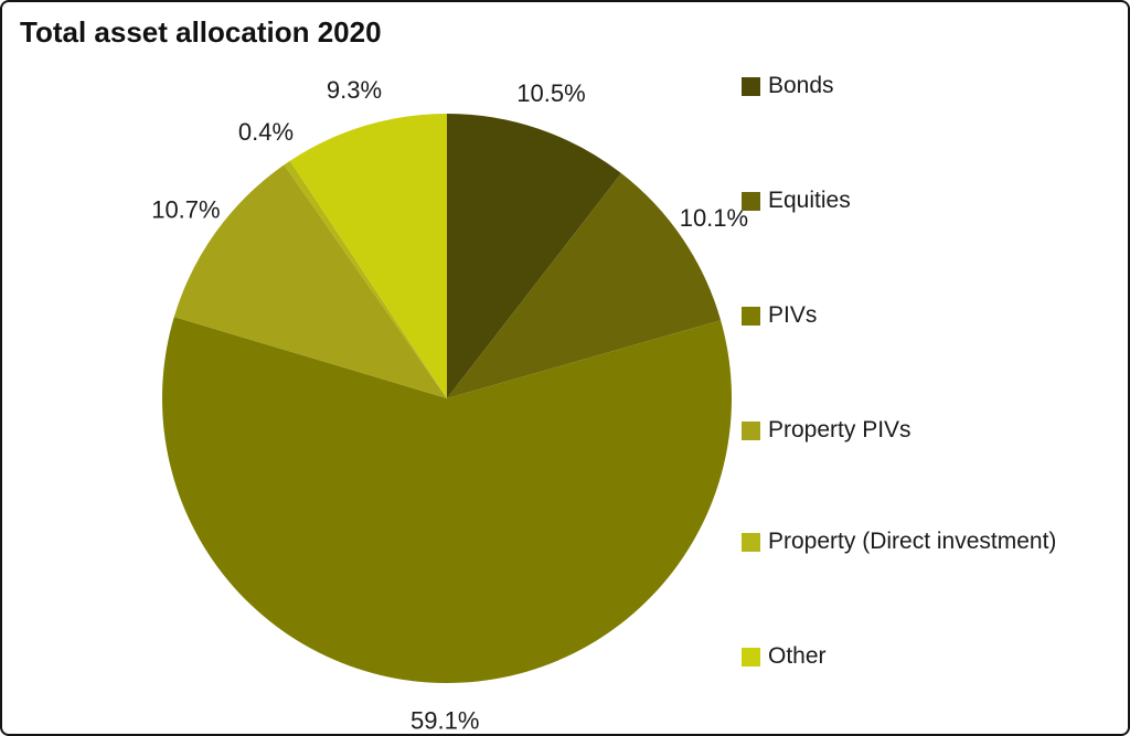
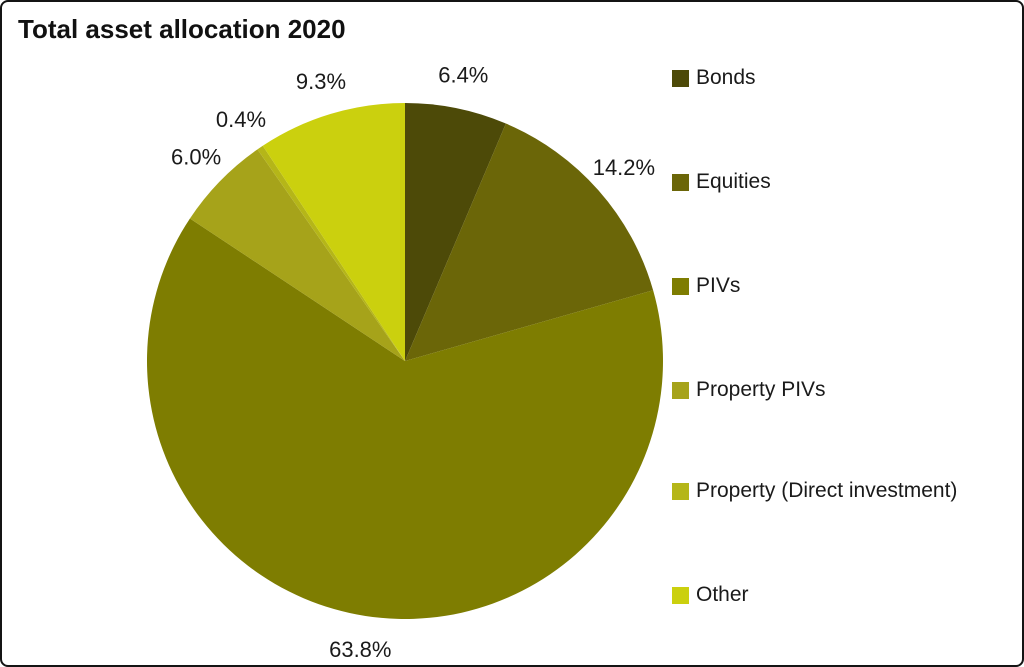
Bonds: 10.5% -> 6.4%
Equities: 10.1% -> 14.2%
PIVs: 59.1% -> 63.8%
Property PIVs: 10.7% -> 6.0%
